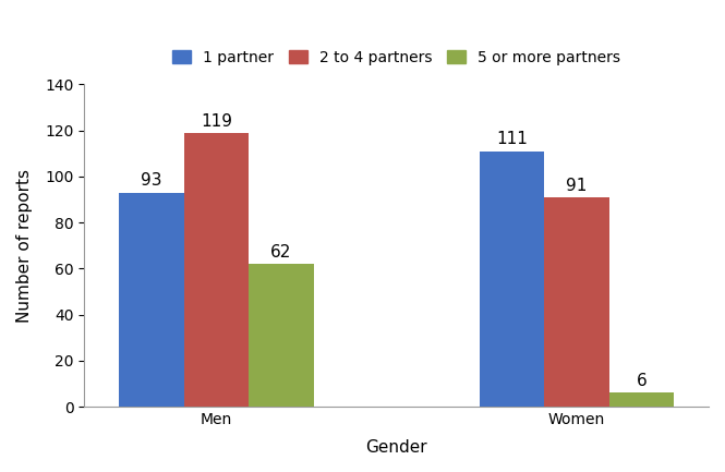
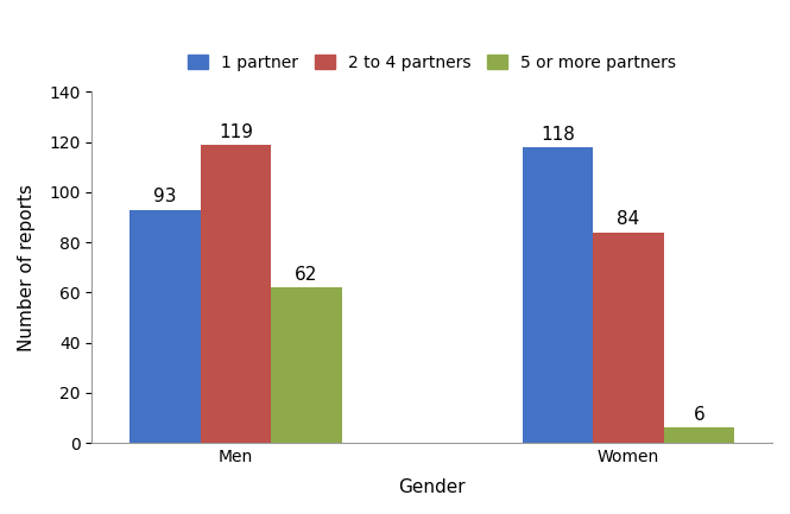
1 partner/Women: 111 -> 118
2 to 4 partners/Women: 91 -> 84
